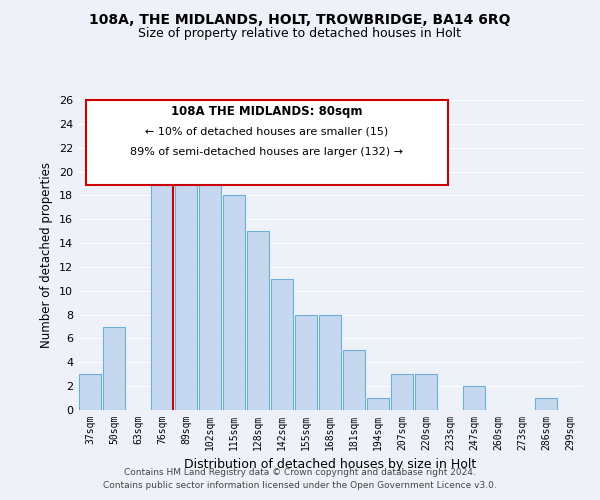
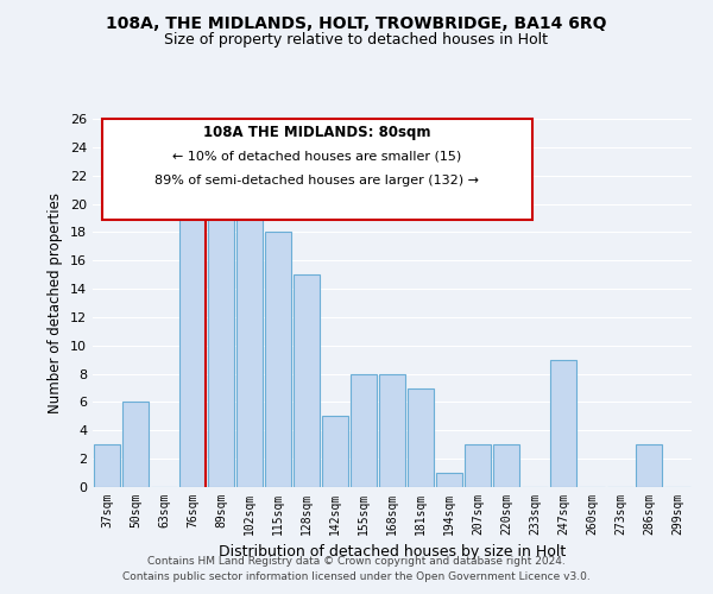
50sqm: 7 -> 6
142sqm: 11 -> 5
181sqm: 5 -> 7
247sqm: 2 -> 9
286sqm: 1 -> 3
